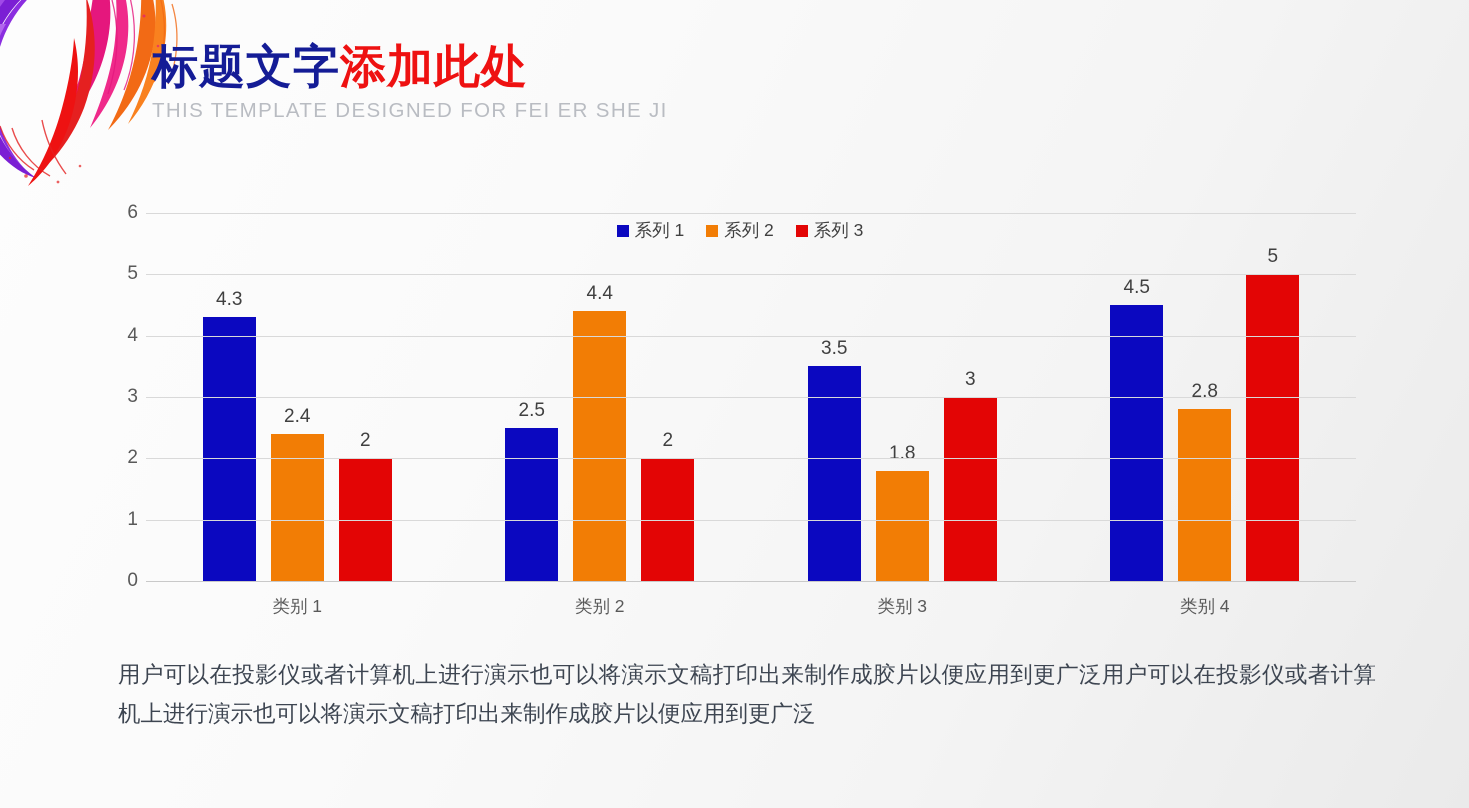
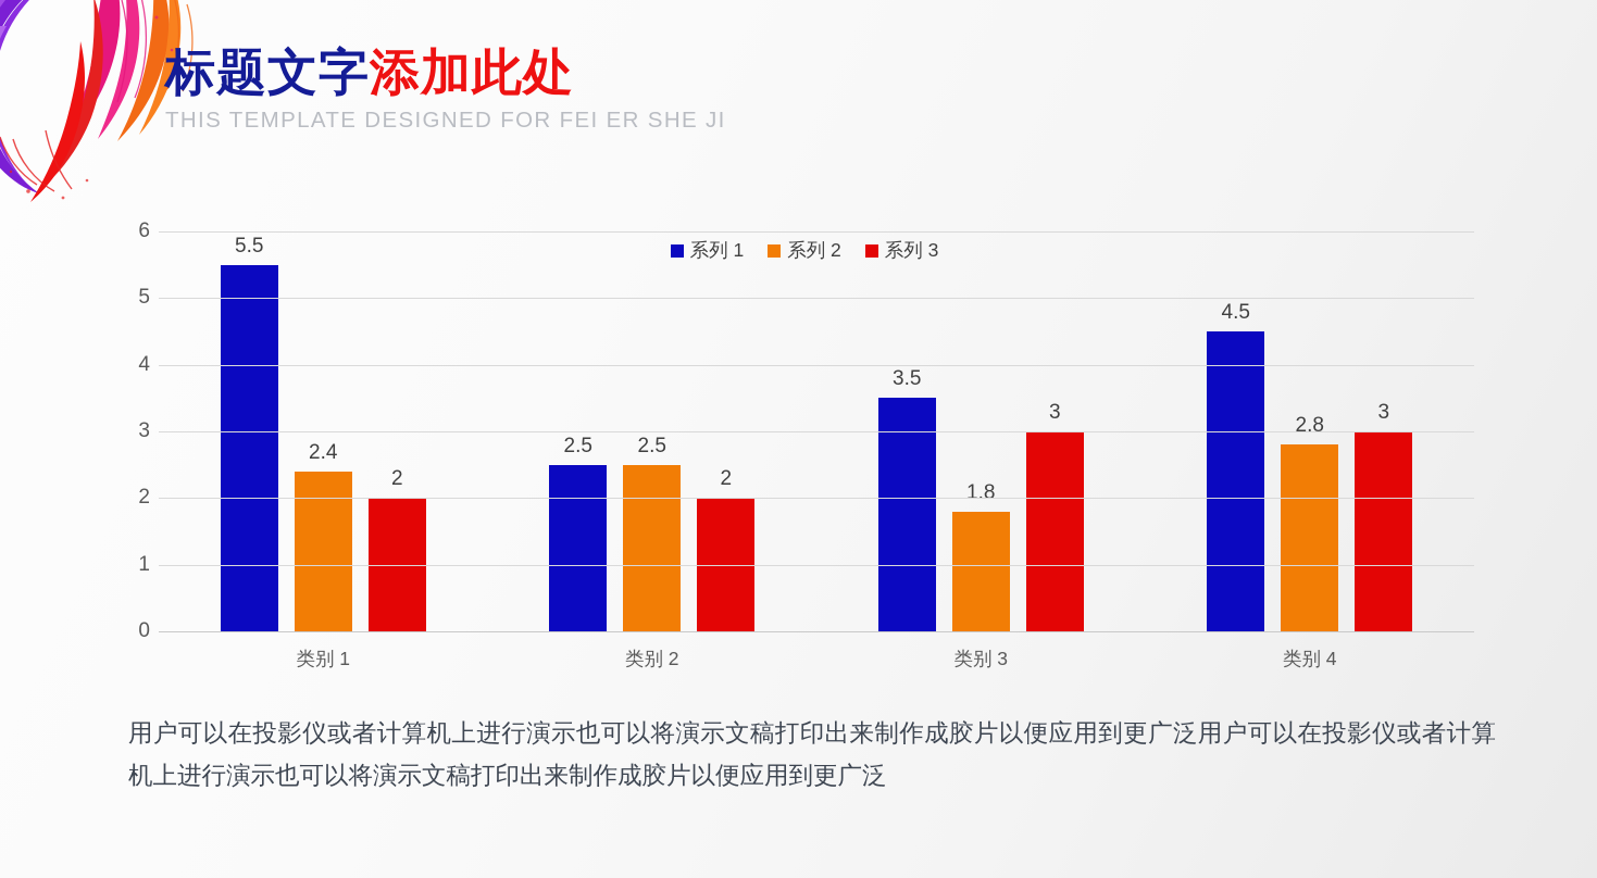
系列 1/类别 1: 4.3 -> 5.5
系列 2/类别 2: 4.4 -> 2.5
系列 3/类别 4: 5 -> 3
